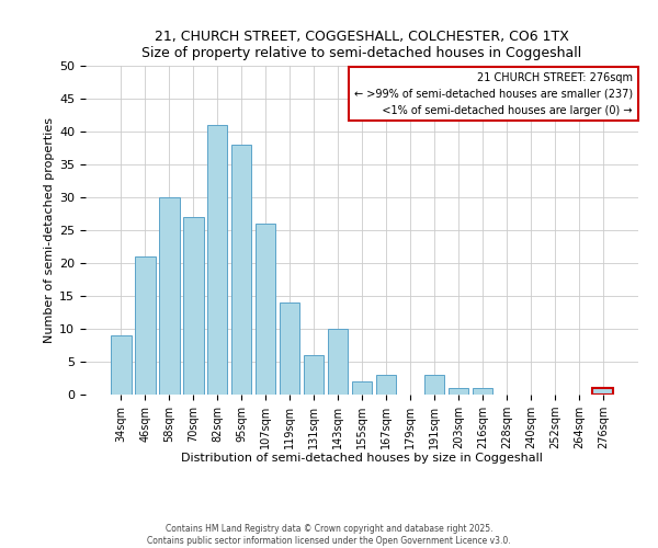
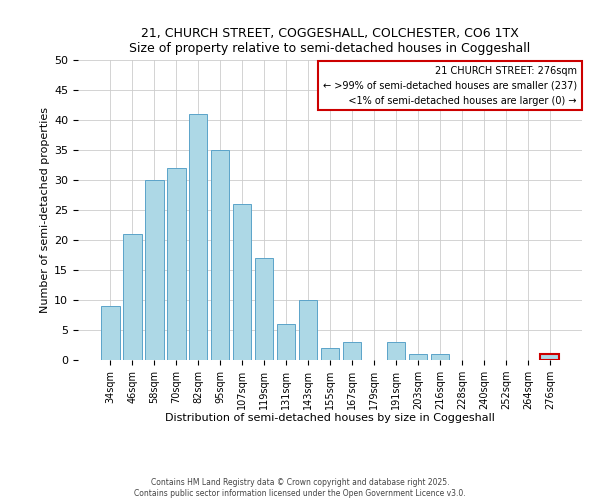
70sqm: 27 -> 32
95sqm: 38 -> 35
119sqm: 14 -> 17
